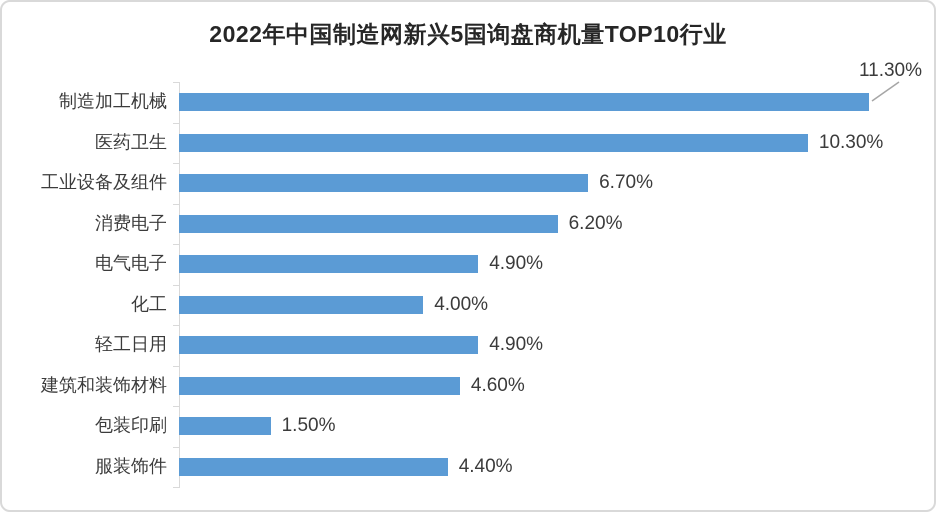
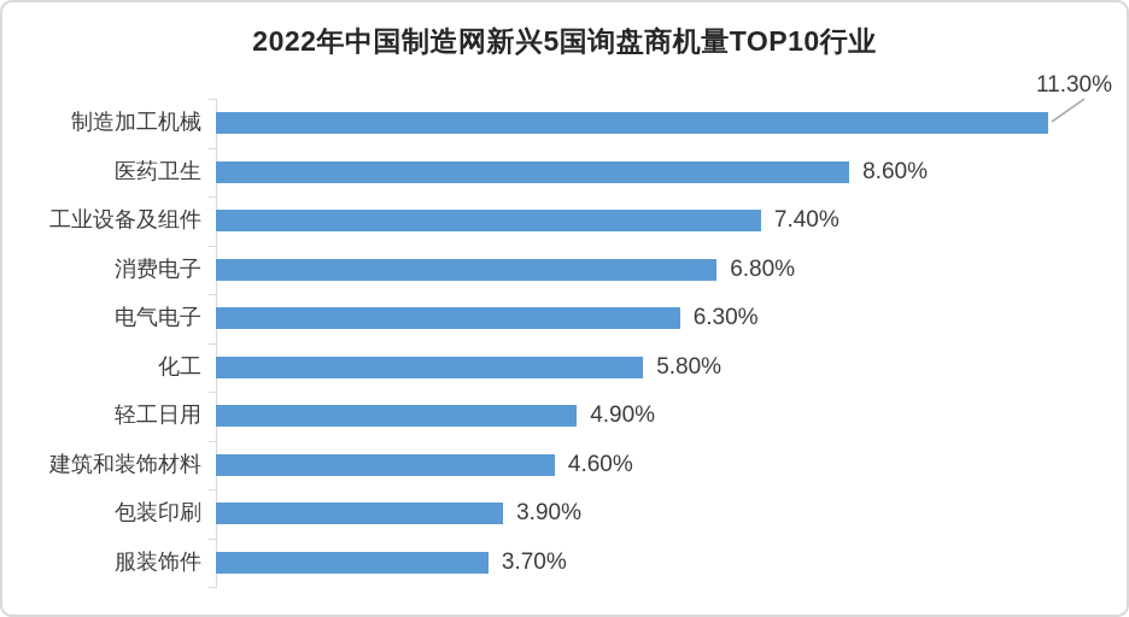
医药卫生: 10.30% -> 8.60%
工业设备及组件: 6.70% -> 7.40%
消费电子: 6.20% -> 6.80%
电气电子: 4.90% -> 6.30%
化工: 4.00% -> 5.80%
包装印刷: 1.50% -> 3.90%
服装饰件: 4.40% -> 3.70%
